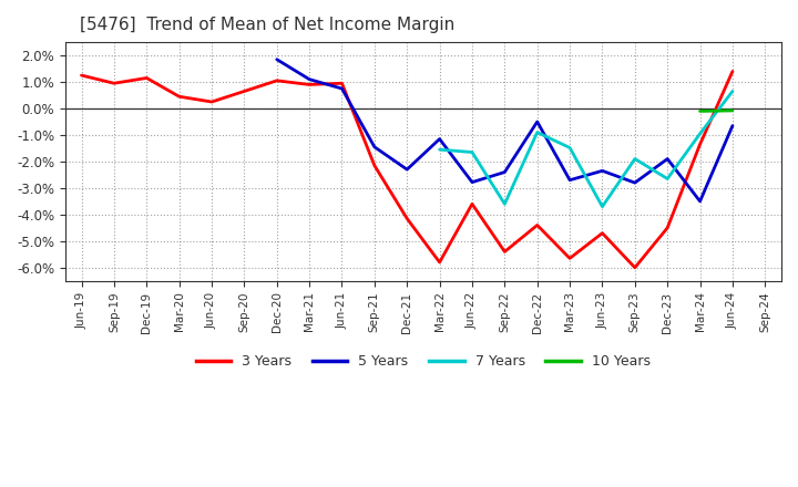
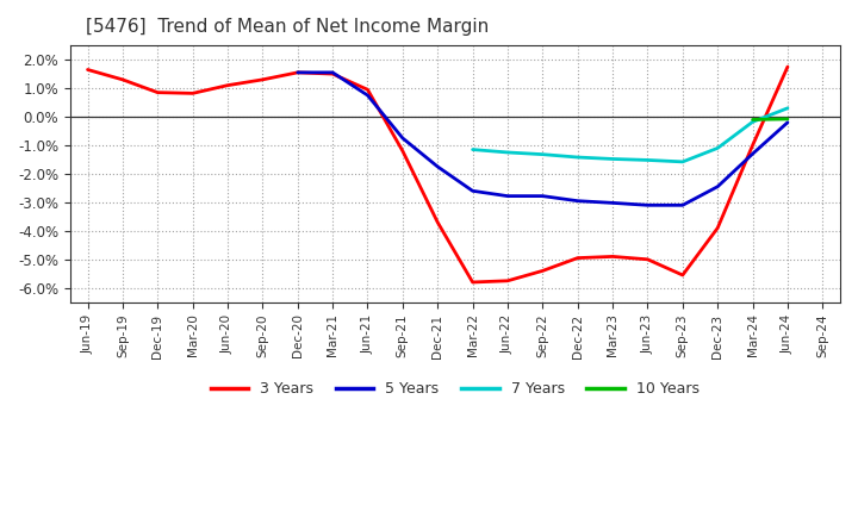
3 Years/Jun-19: 1.25% -> 1.65%
3 Years/Sep-19: 0.95% -> 1.30%
3 Years/Dec-19: 1.15% -> 0.85%
3 Years/Mar-20: 0.45% -> 0.82%
3 Years/Jun-20: 0.25% -> 1.10%
3 Years/Sep-20: 0.65% -> 1.30%
3 Years/Dec-20: 1.05% -> 1.55%
5 Years/Dec-20: 1.85% -> 1.55%
3 Years/Mar-21: 0.90% -> 1.50%
5 Years/Mar-21: 1.10% -> 1.55%
3 Years/Sep-21: -2.15% -> -1.20%
5 Years/Sep-21: -1.45% -> -0.75%
3 Years/Dec-21: -4.15% -> -3.70%
5 Years/Dec-21: -2.30% -> -1.75%
5 Years/Mar-22: -1.15% -> -2.60%
7 Years/Mar-22: -1.55% -> -1.15%
3 Years/Jun-22: -3.60% -> -5.75%
7 Years/Jun-22: -1.65% -> -1.25%
5 Years/Sep-22: -2.40% -> -2.78%
7 Years/Sep-22: -3.60% -> -1.32%
3 Years/Dec-22: -4.40% -> -4.95%
5 Years/Dec-22: -0.50% -> -2.95%
7 Years/Dec-22: -0.90% -> -1.42%
3 Years/Mar-23: -5.65% -> -4.90%
5 Years/Mar-23: -2.70% -> -3.02%
3 Years/Jun-23: -4.70% -> -5.00%
5 Years/Jun-23: -2.35% -> -3.10%
7 Years/Jun-23: -3.70% -> -1.52%
3 Years/Sep-23: -6.00% -> -5.55%
5 Years/Sep-23: -2.80% -> -3.10%
7 Years/Sep-23: -1.90% -> -1.58%
3 Years/Dec-23: -4.50% -> -3.90%
5 Years/Dec-23: -1.90% -> -2.45%
7 Years/Dec-23: -2.65% -> -1.10%
3 Years/Mar-24: -1.35% -> -1.00%
5 Years/Mar-24: -3.50% -> -1.30%
7 Years/Mar-24: -0.95% -> -0.18%
3 Years/Jun-24: 1.40% -> 1.75%
5 Years/Jun-24: -0.65% -> -0.20%
7 Years/Jun-24: 0.65% -> 0.30%
